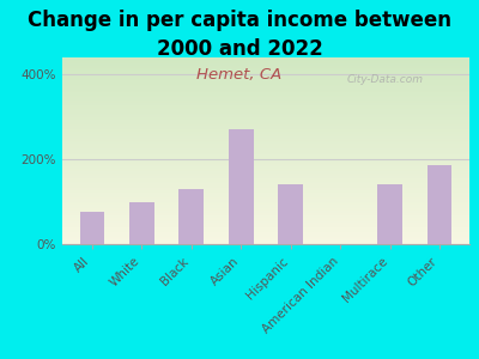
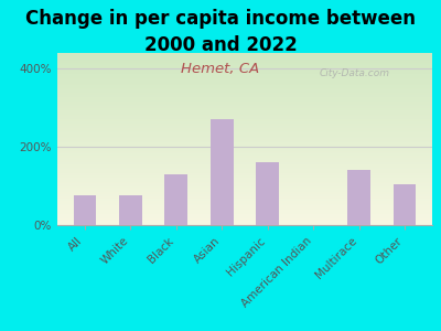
White: 100% -> 75%
Hispanic: 140% -> 160%
Other: 185% -> 105%
